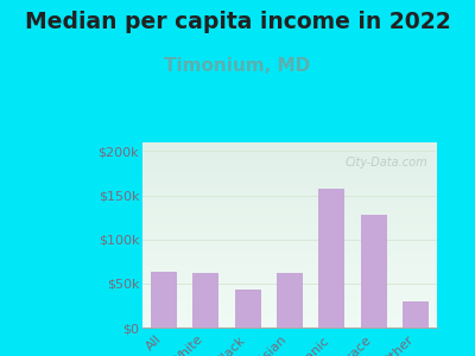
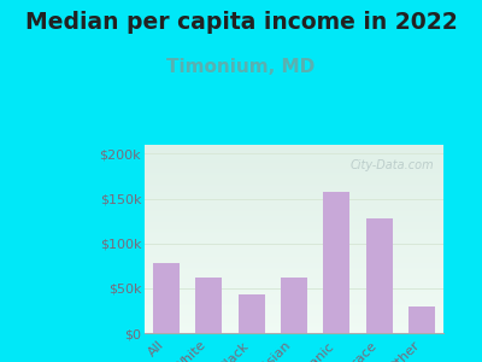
All: $63k -> $78k
